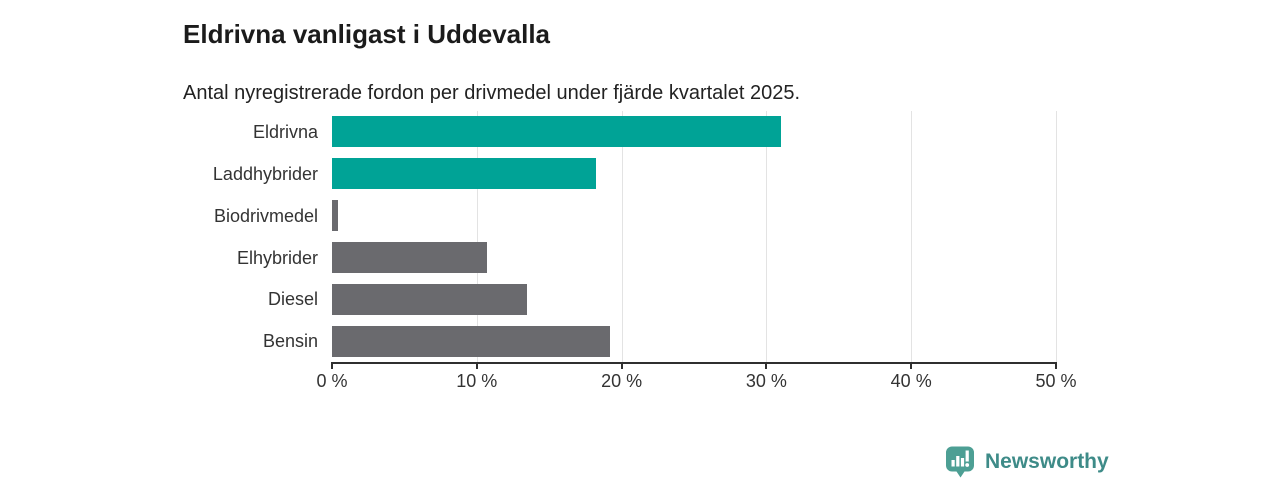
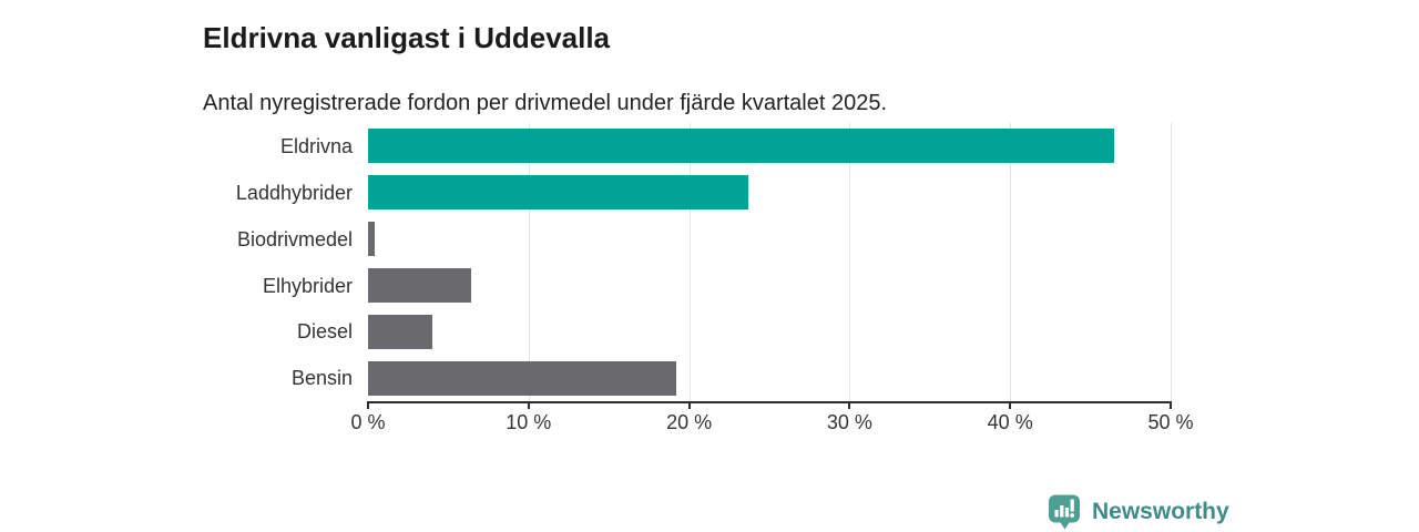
Eldrivna: 31.0% -> 46.5%
Laddhybrider: 18.2% -> 23.7%
Elhybrider: 10.7% -> 6.4%
Diesel: 13.5% -> 4.0%
